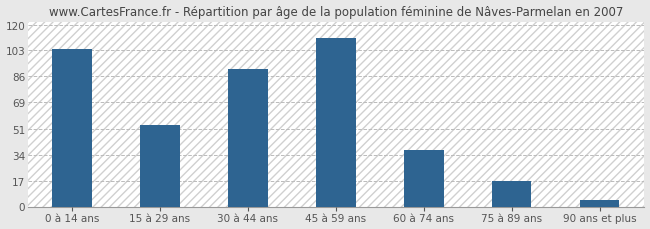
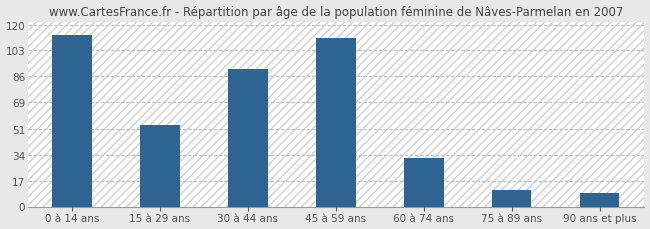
0 à 14 ans: 104 -> 113
60 à 74 ans: 37 -> 32
75 à 89 ans: 17 -> 11
90 ans et plus: 4 -> 9
